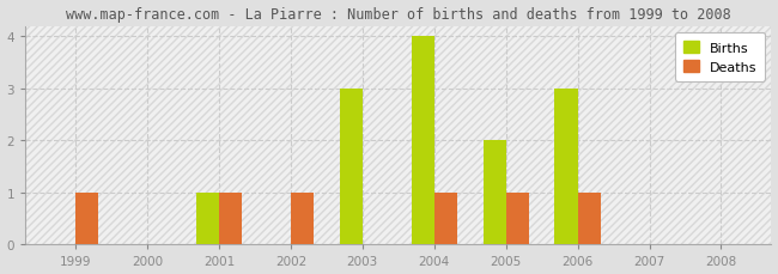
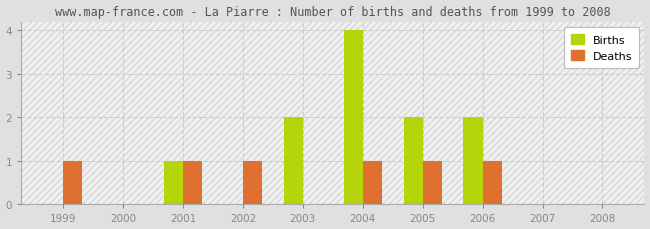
Births/2003: 3 -> 2
Births/2006: 3 -> 2
